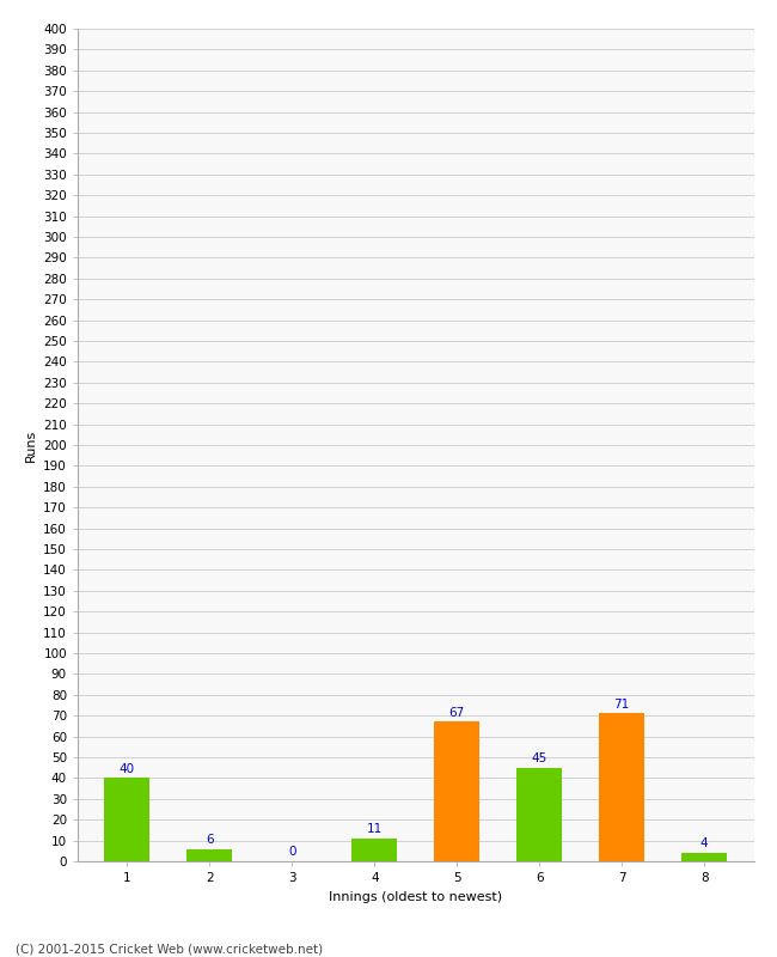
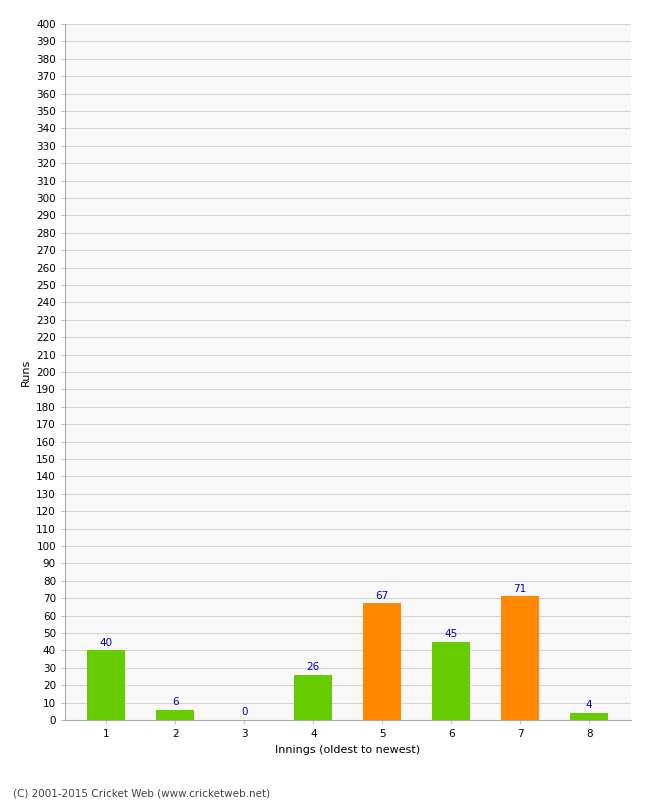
4: 11 -> 26
